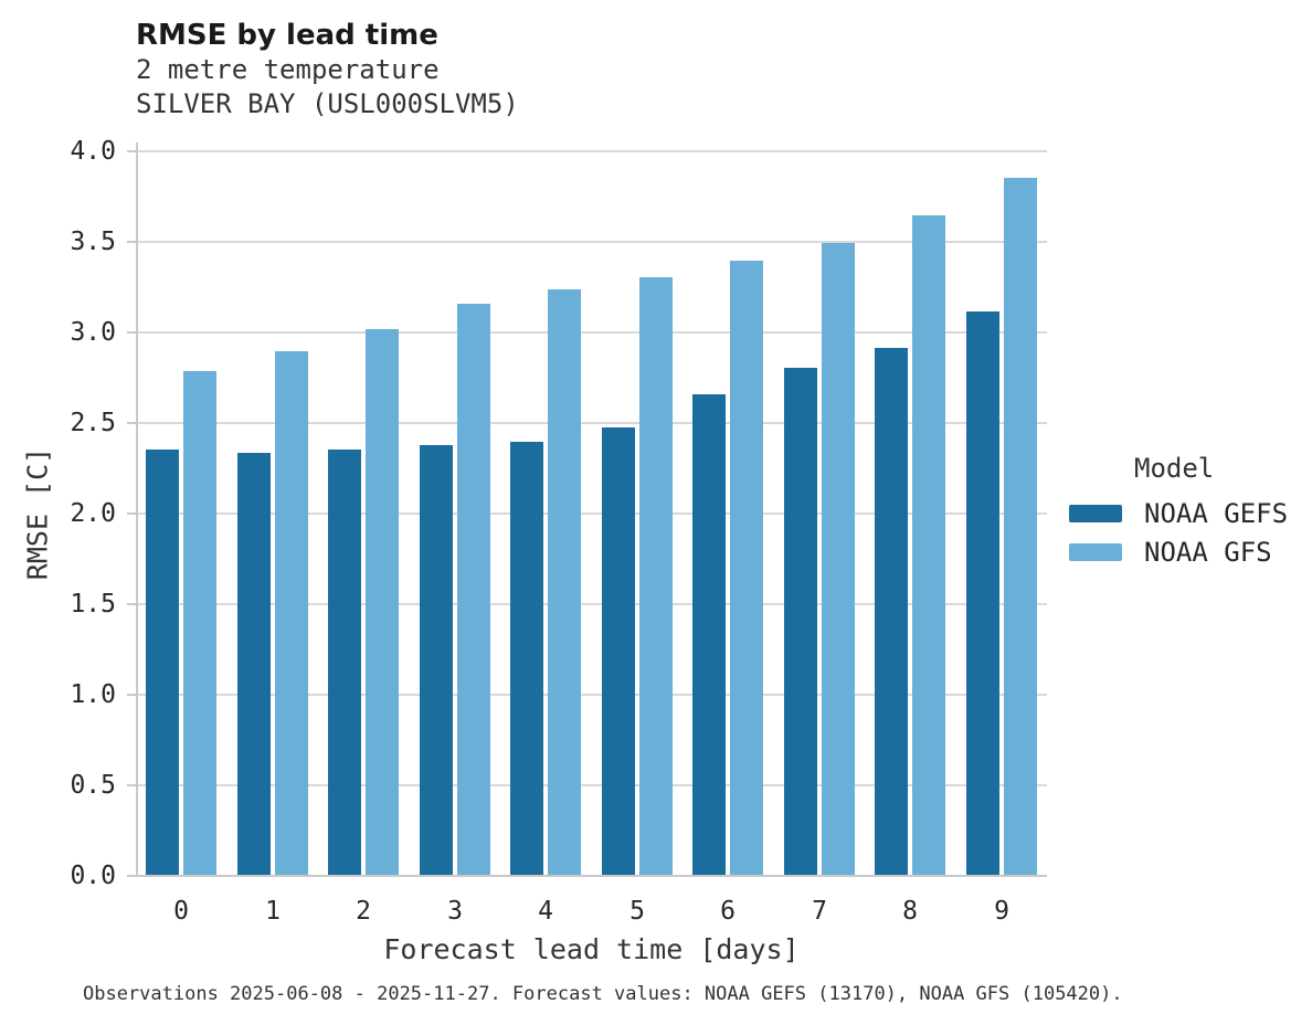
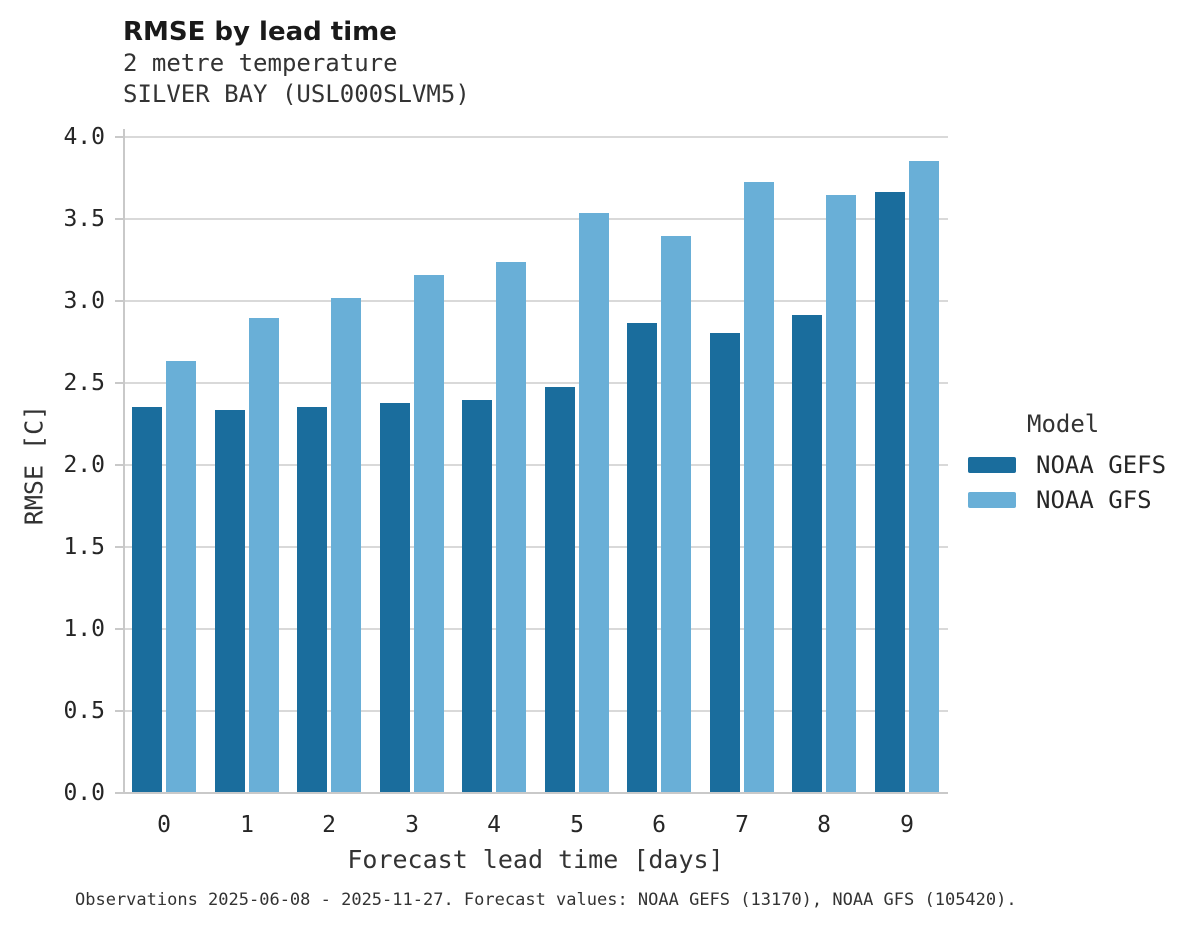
NOAA GFS/0: 2.78 -> 2.63
NOAA GFS/5: 3.30 -> 3.53
NOAA GEFS/6: 2.65 -> 2.86
NOAA GFS/7: 3.49 -> 3.72
NOAA GEFS/9: 3.11 -> 3.66
